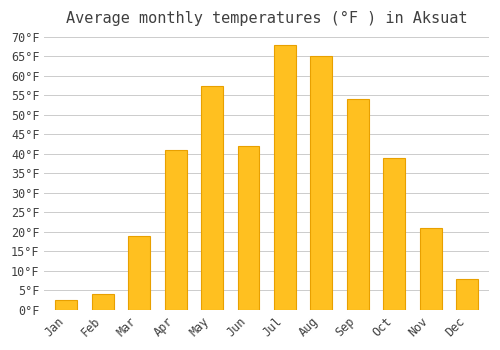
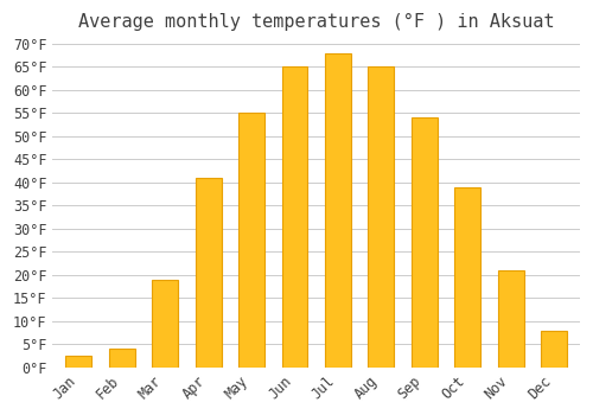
May: 57.5°F -> 55.0°F
Jun: 42.0°F -> 65.0°F
